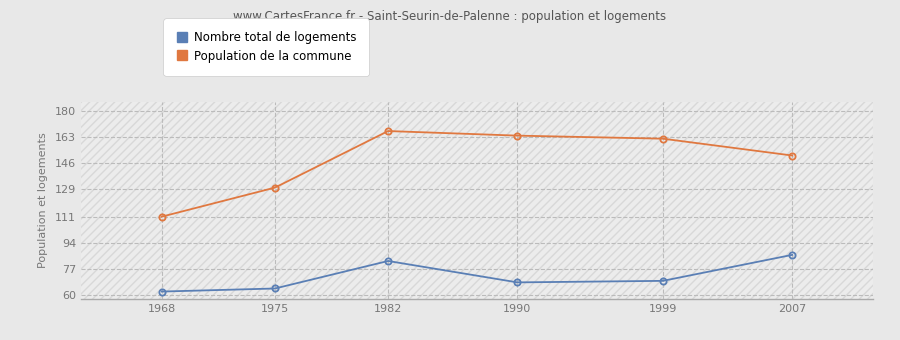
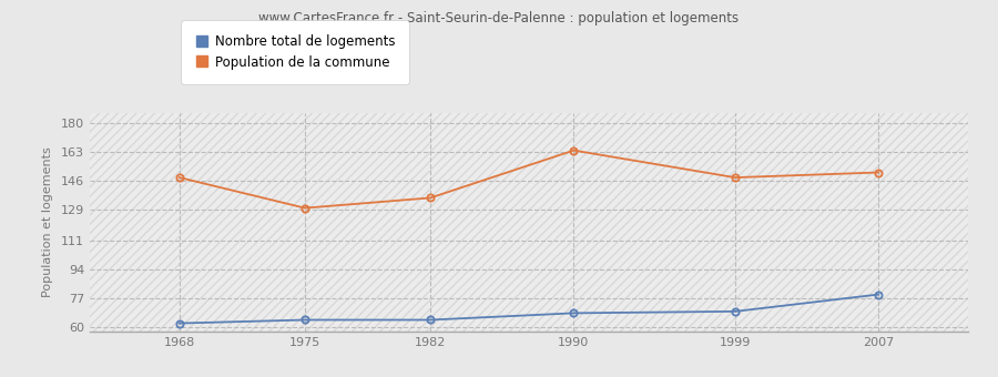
Population de la commune/1968: 111 -> 148
Nombre total de logements/1982: 82 -> 64
Population de la commune/1982: 167 -> 136
Population de la commune/1999: 162 -> 148
Nombre total de logements/2007: 86 -> 79
